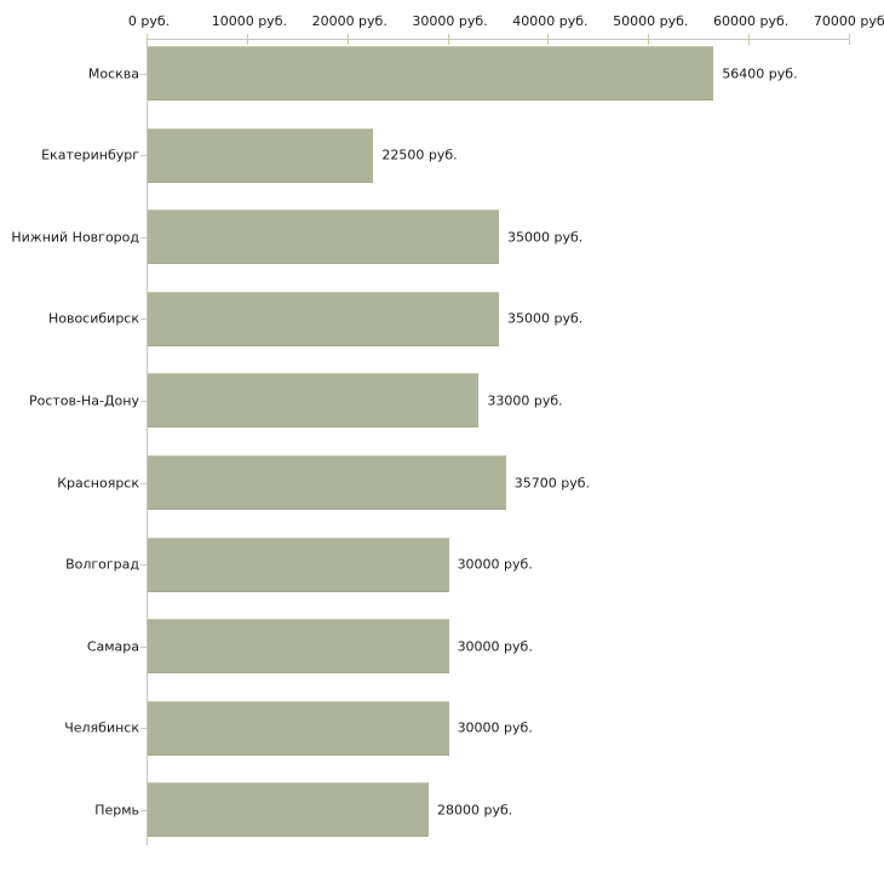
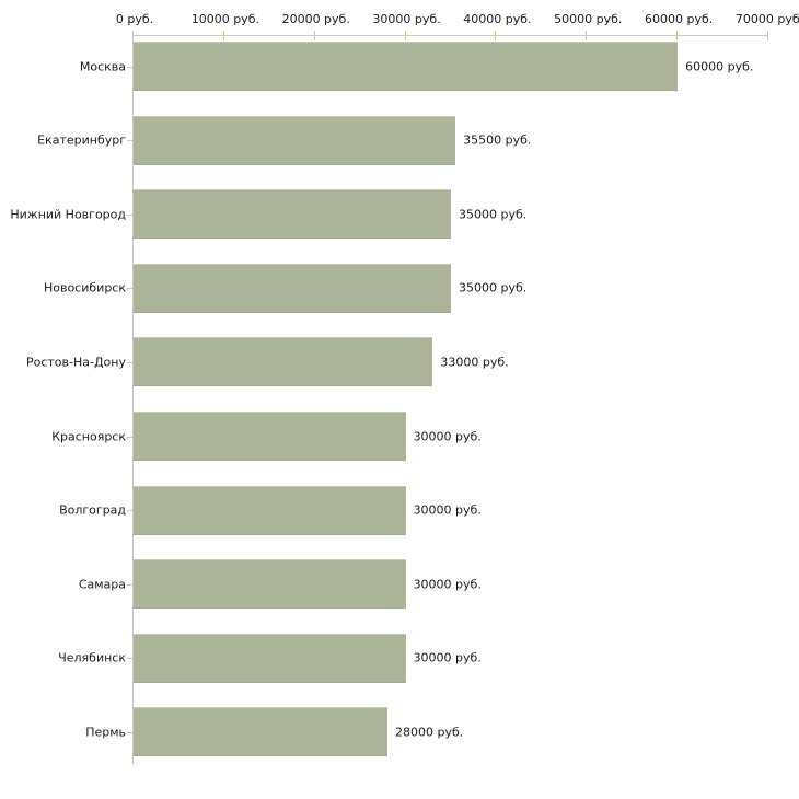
Москва: 56400 -> 60000
Екатеринбург: 22500 -> 35500
Красноярск: 35700 -> 30000
